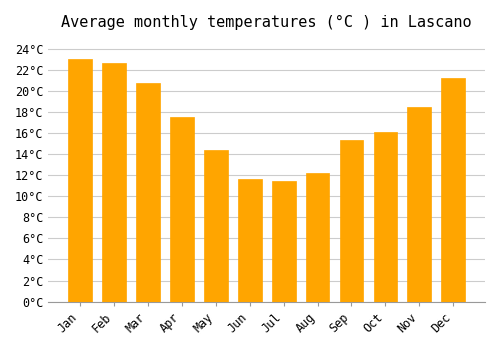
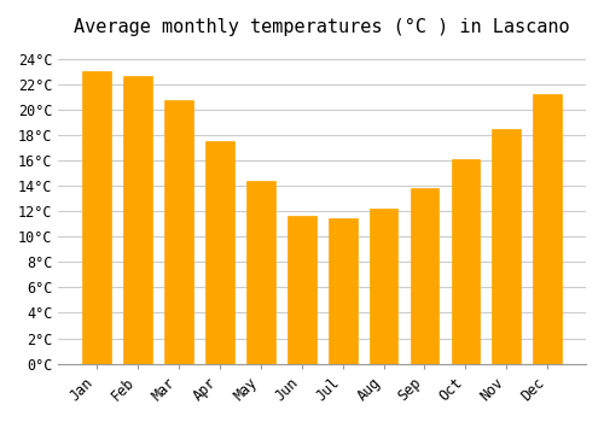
Sep: 15.3°C -> 13.8°C
